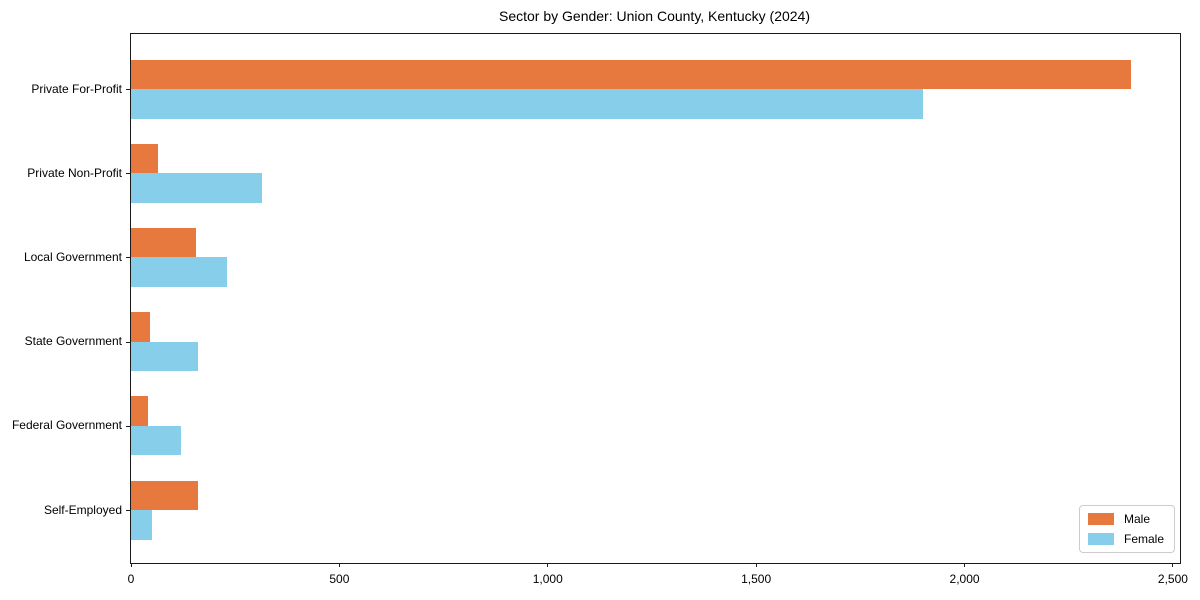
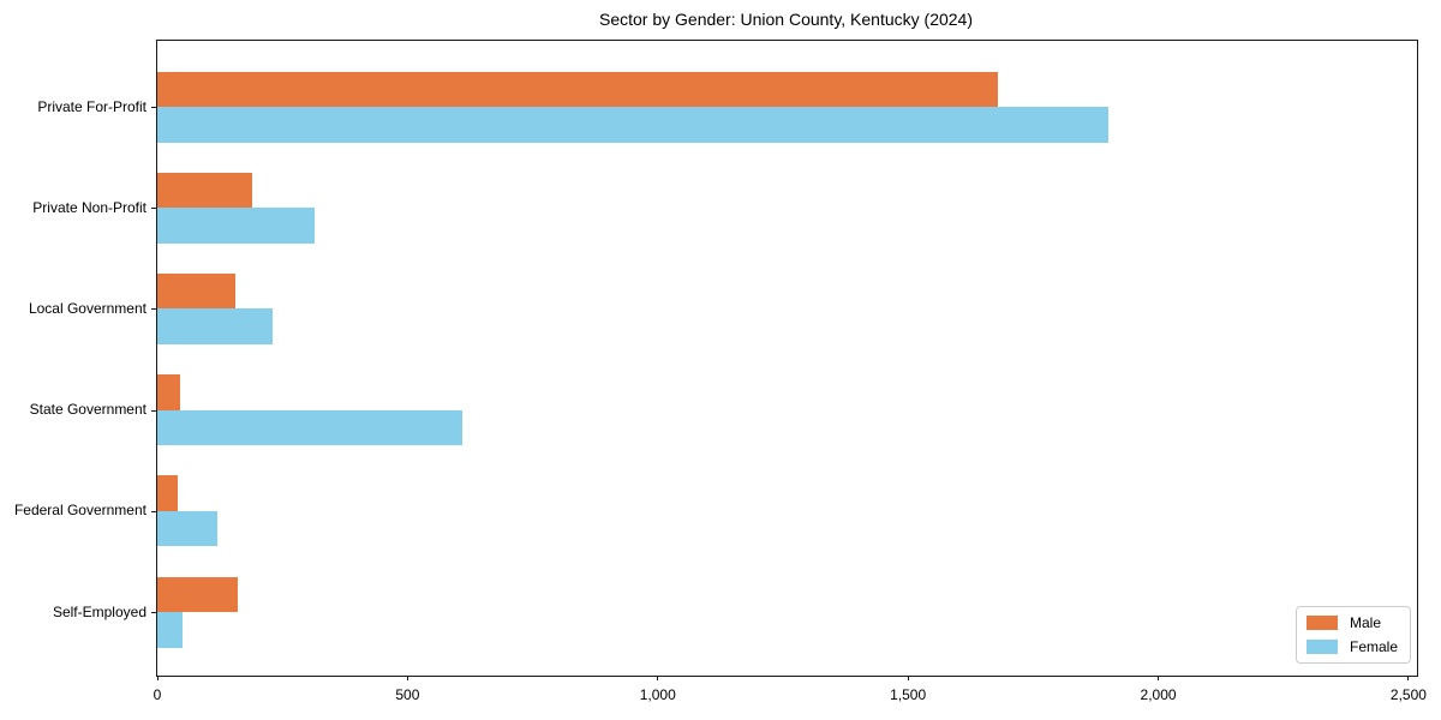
Male/Private For-Profit: 2400 -> 1680
Male/Private Non-Profit: 60 -> 190
Female/State Government: 160 -> 610
